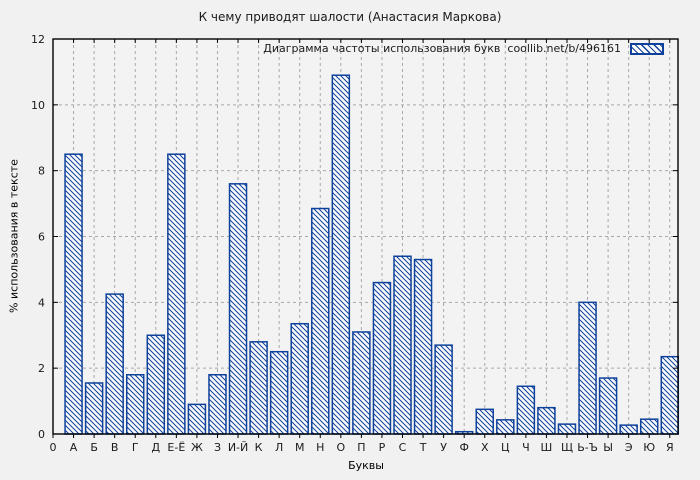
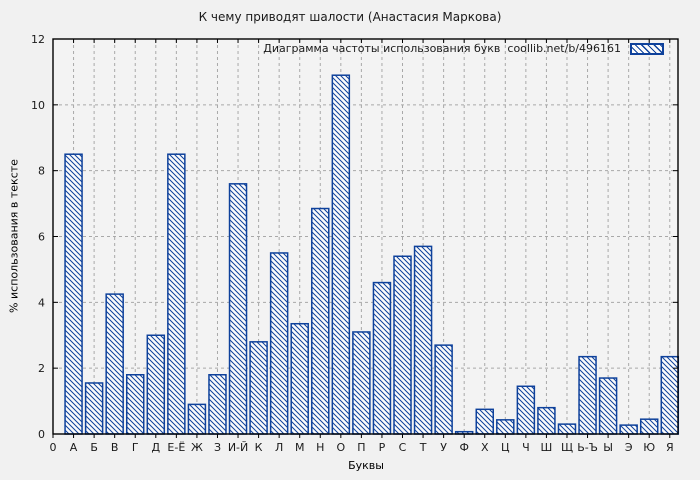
Л: 2.5 -> 5.5
Т: 5.3 -> 5.7
Ь-Ъ: 4.0 -> 2.4
